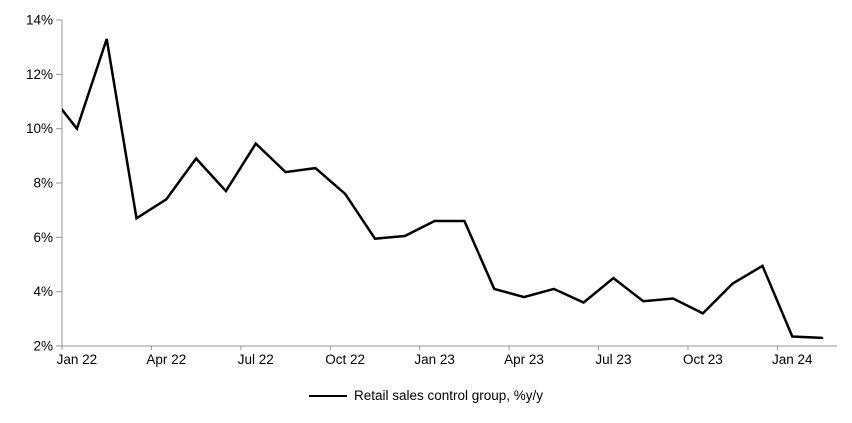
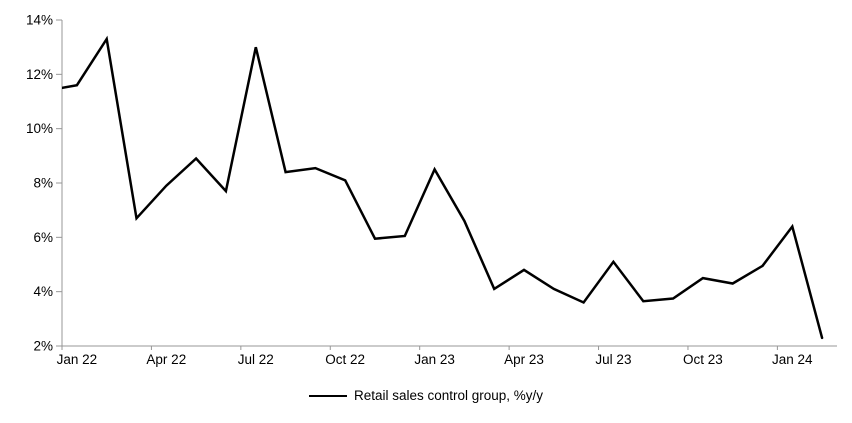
Jan 22: 10.0% -> 11.6%
Apr 22: 7.4% -> 7.9%
Jul 22: 9.4% -> 13.0%
Oct 22: 7.6% -> 8.1%
Jan 23: 6.6% -> 8.5%
Apr 23: 3.8% -> 4.8%
Jul 23: 4.5% -> 5.1%
Oct 23: 3.2% -> 4.5%
Jan 24: 2.4% -> 6.4%
